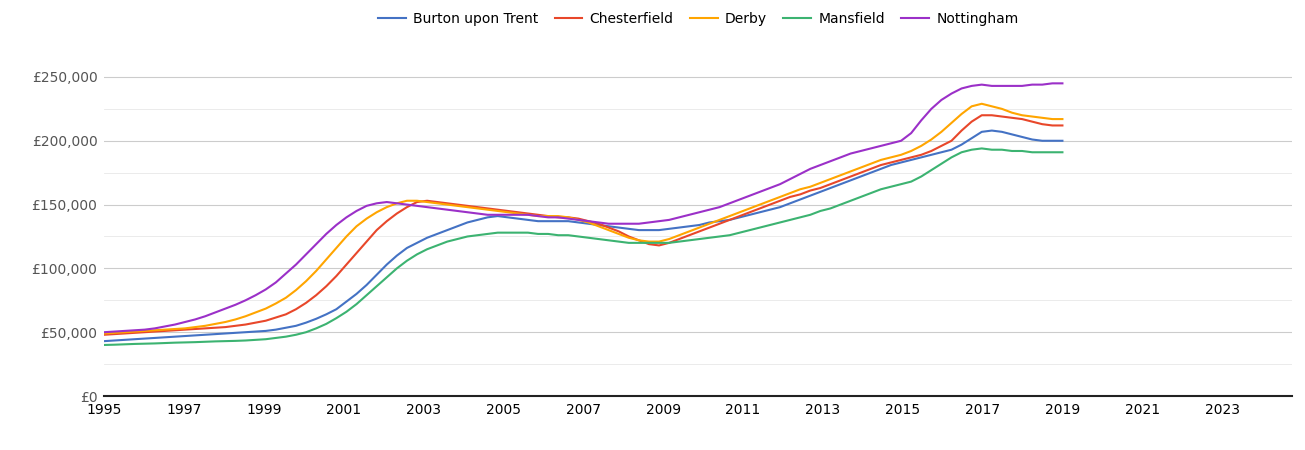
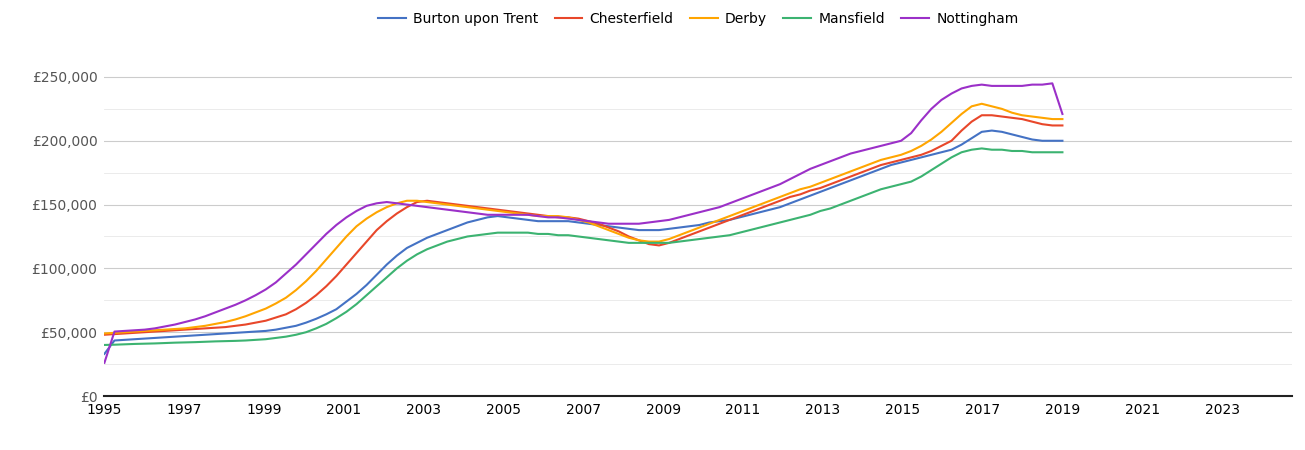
Burton upon Trent/1995: £43,000 -> £33,000
Nottingham/1995: £50,000 -> £26,000
Nottingham/2019: £245,000 -> £221,000
